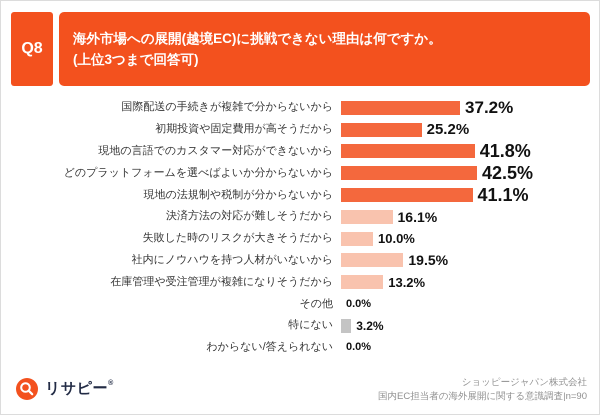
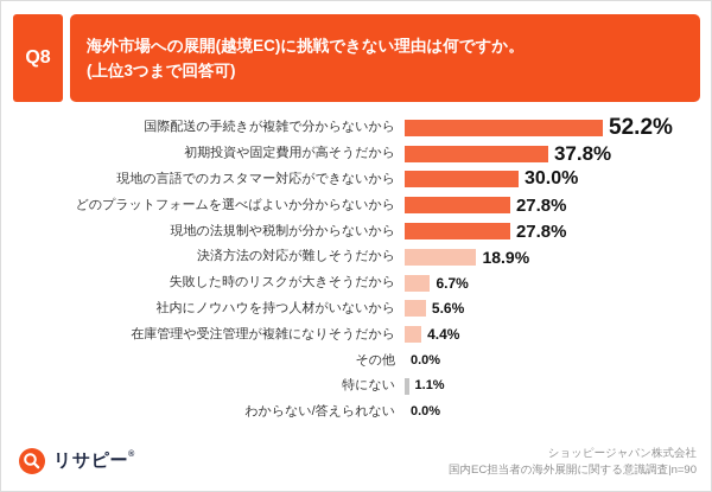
国際配送の手続きが複雑で分からないから: 37.2% -> 52.2%
初期投資や固定費用が高そうだから: 25.2% -> 37.8%
現地の言語でのカスタマー対応ができないから: 41.8% -> 30.0%
どのプラットフォームを選べばよいか分からないから: 42.5% -> 27.8%
現地の法規制や税制が分からないから: 41.1% -> 27.8%
決済方法の対応が難しそうだから: 16.1% -> 18.9%
失敗した時のリスクが大きそうだから: 10.0% -> 6.7%
社内にノウハウを持つ人材がいないから: 19.5% -> 5.6%
在庫管理や受注管理が複雑になりそうだから: 13.2% -> 4.4%
特にない: 3.2% -> 1.1%
